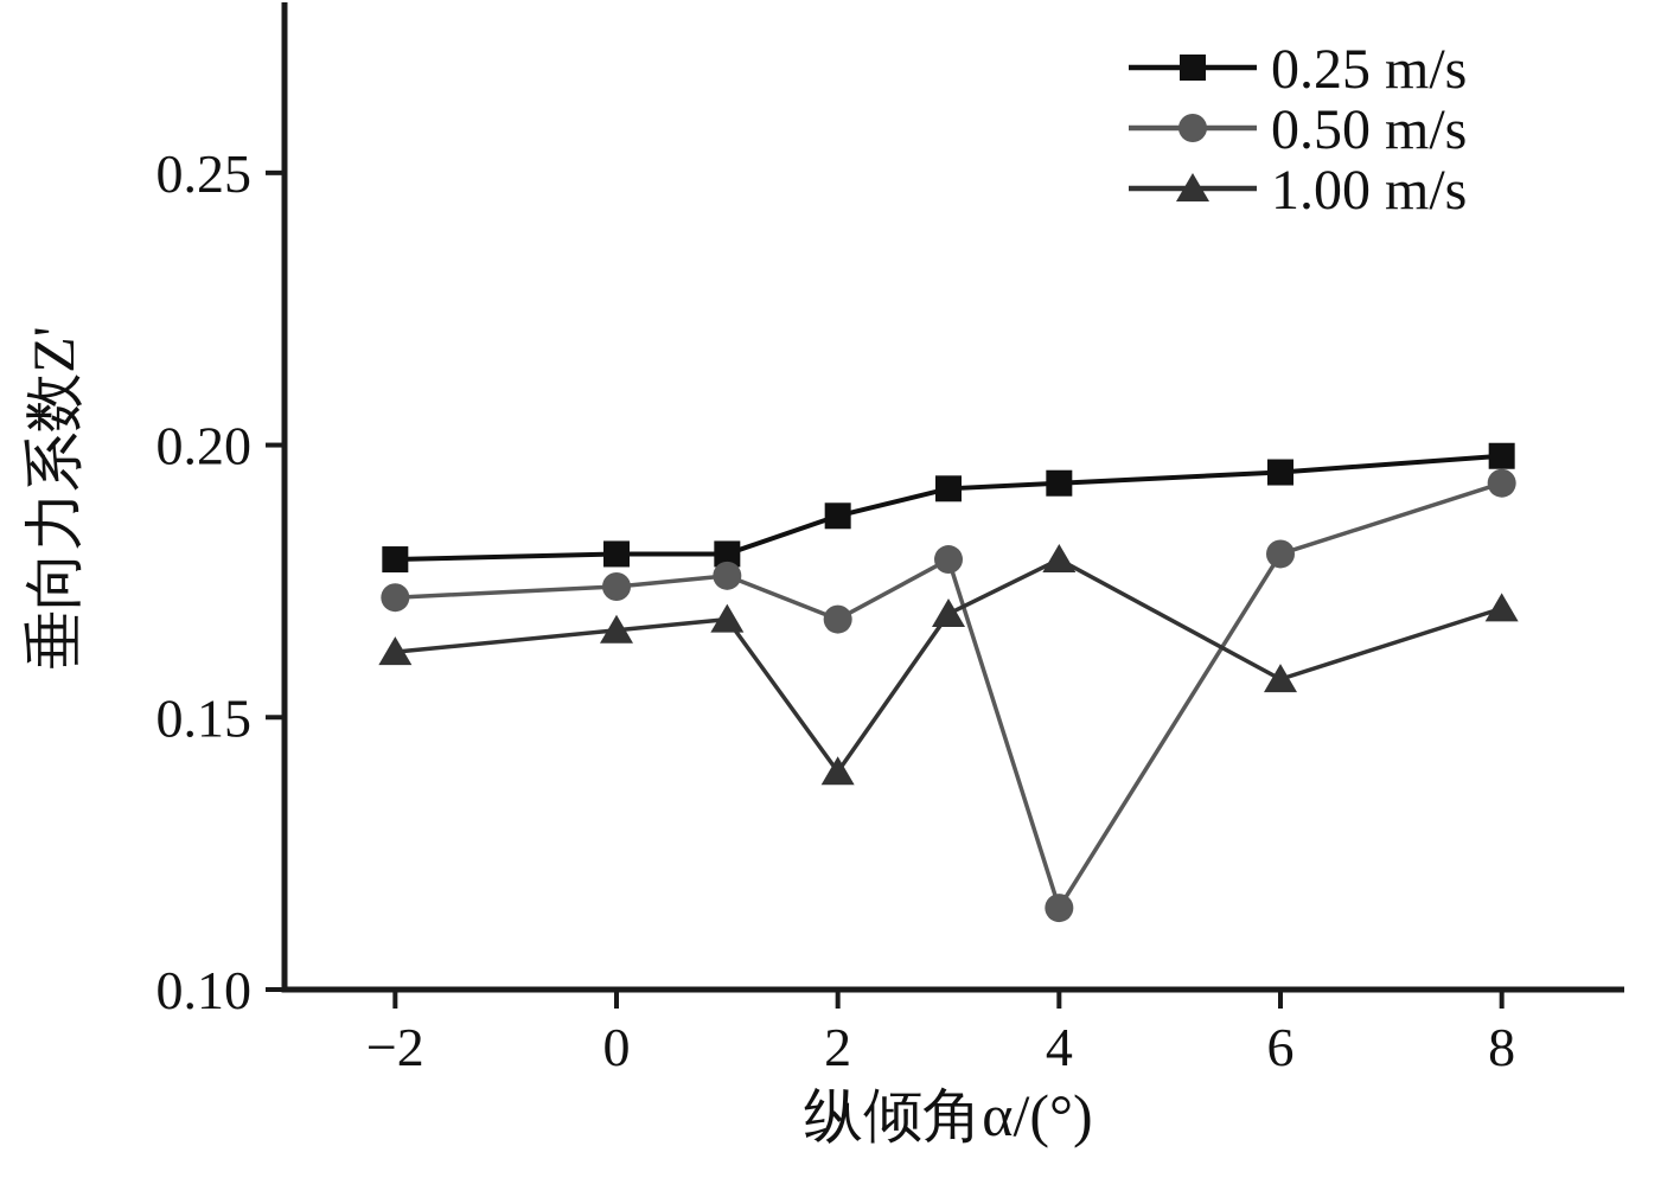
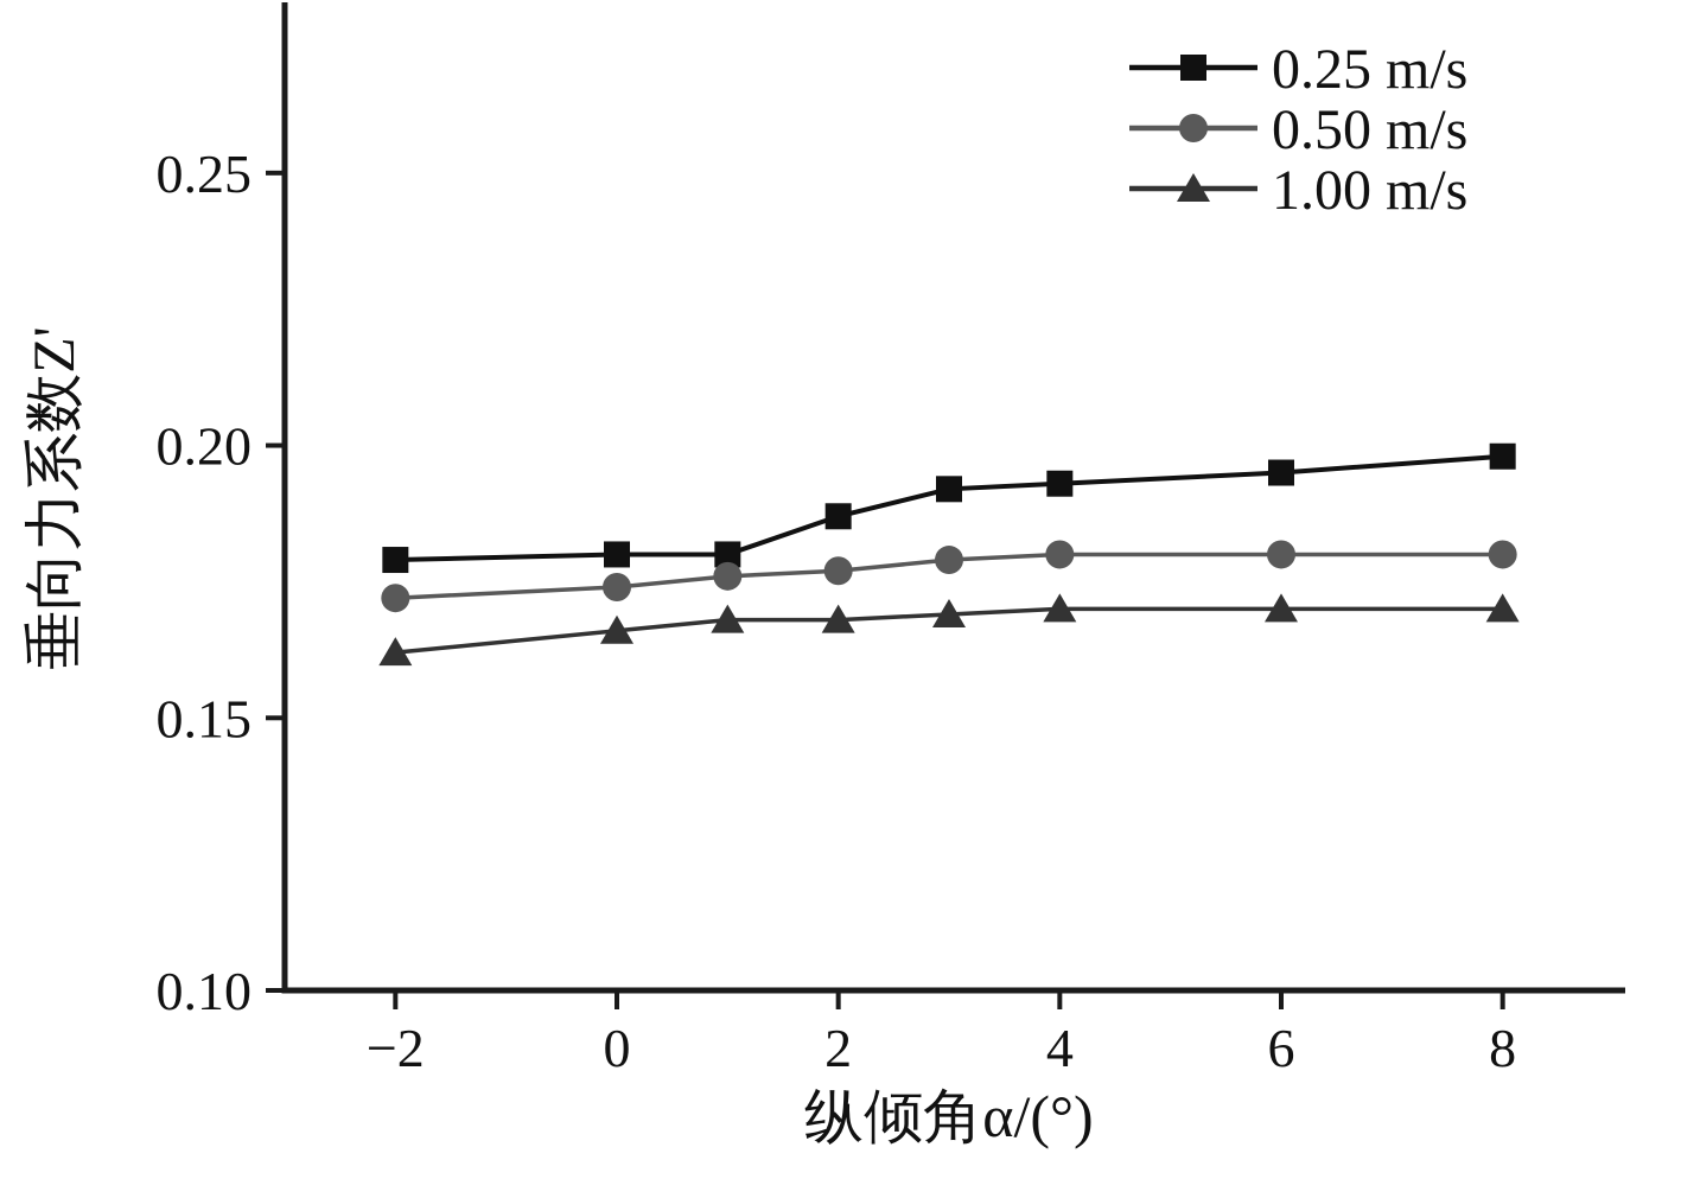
0.50 m/s/2: 0.168 -> 0.177
1.00 m/s/2: 0.140 -> 0.168
0.50 m/s/4: 0.115 -> 0.180
1.00 m/s/4: 0.179 -> 0.170
1.00 m/s/6: 0.157 -> 0.170
0.50 m/s/8: 0.193 -> 0.180
